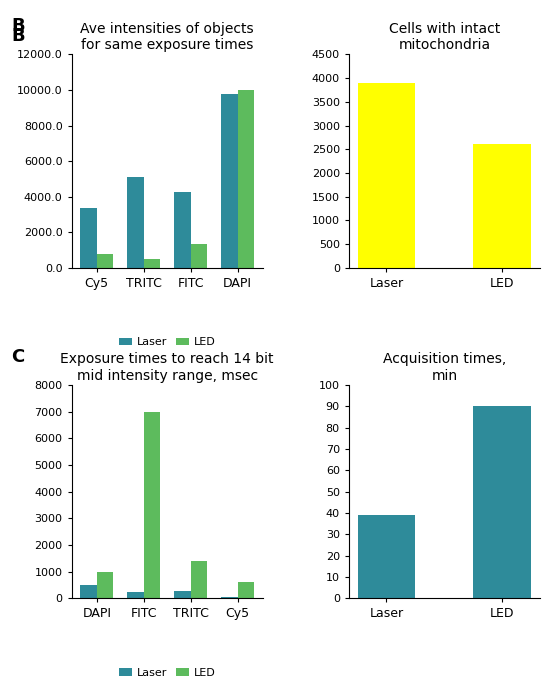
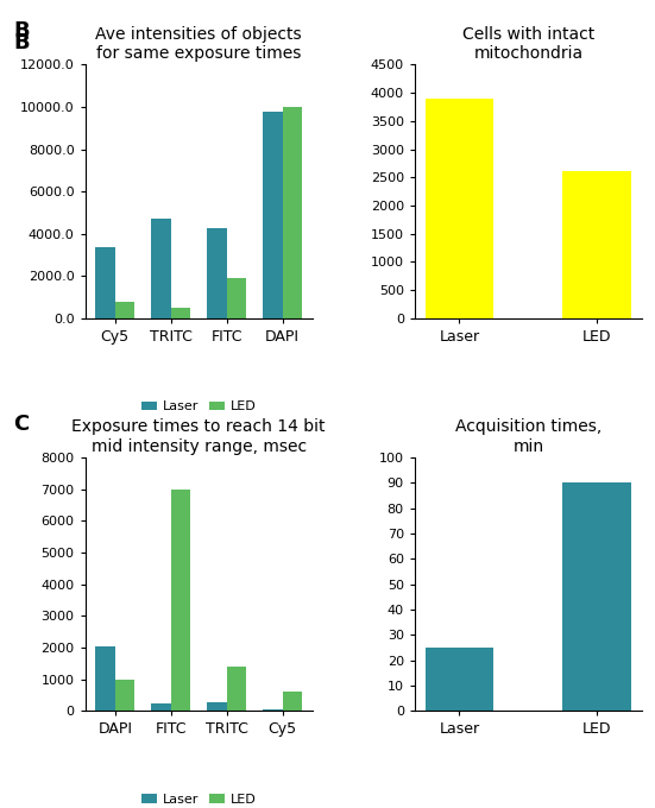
Ave intensities of objects for same exposure times/Laser/TRITC: 5100 -> 4700
Ave intensities of objects for same exposure times/LED/FITC: 1400 -> 1900
Exposure times to reach 14 bit mid intensity range, msec/Laser/DAPI: 500 -> 2050
Acquisition times, min/Laser: 39 -> 25
